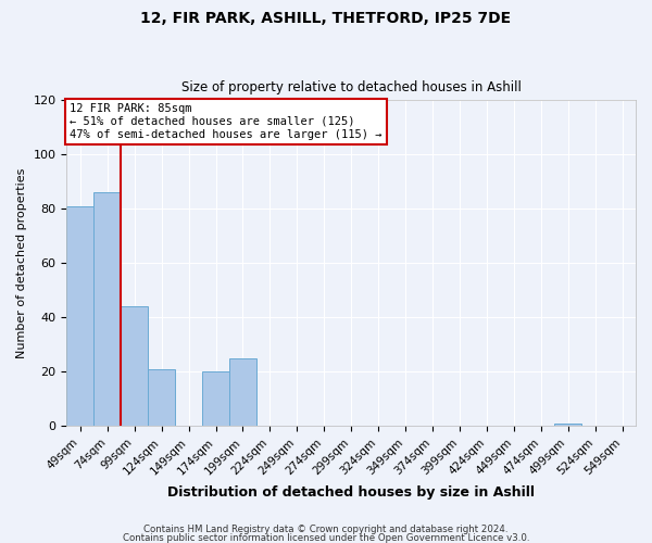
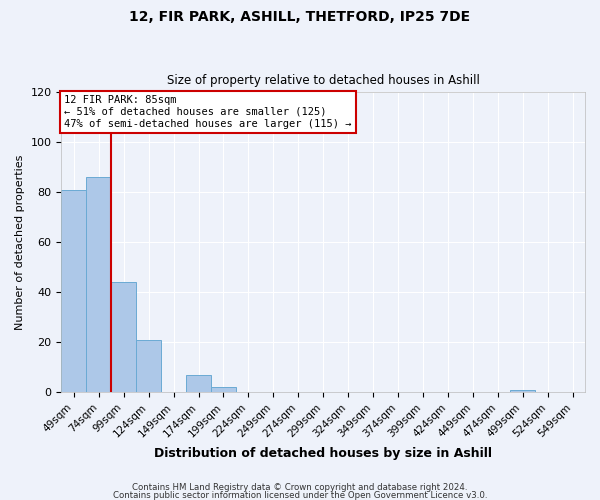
174sqm: 20 -> 7
199sqm: 25 -> 2
